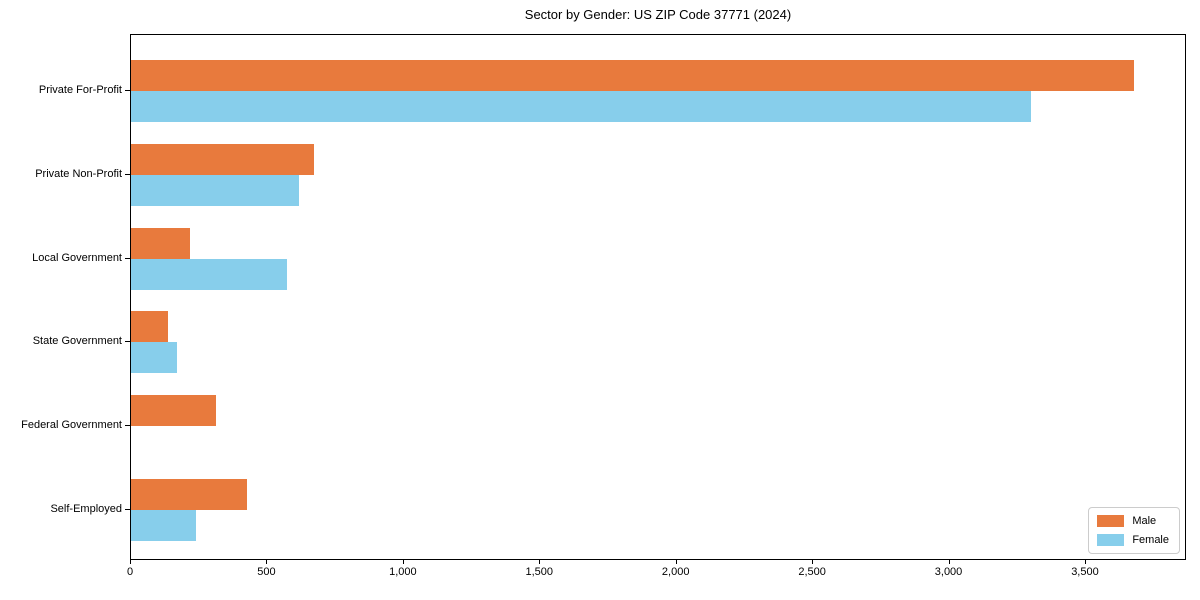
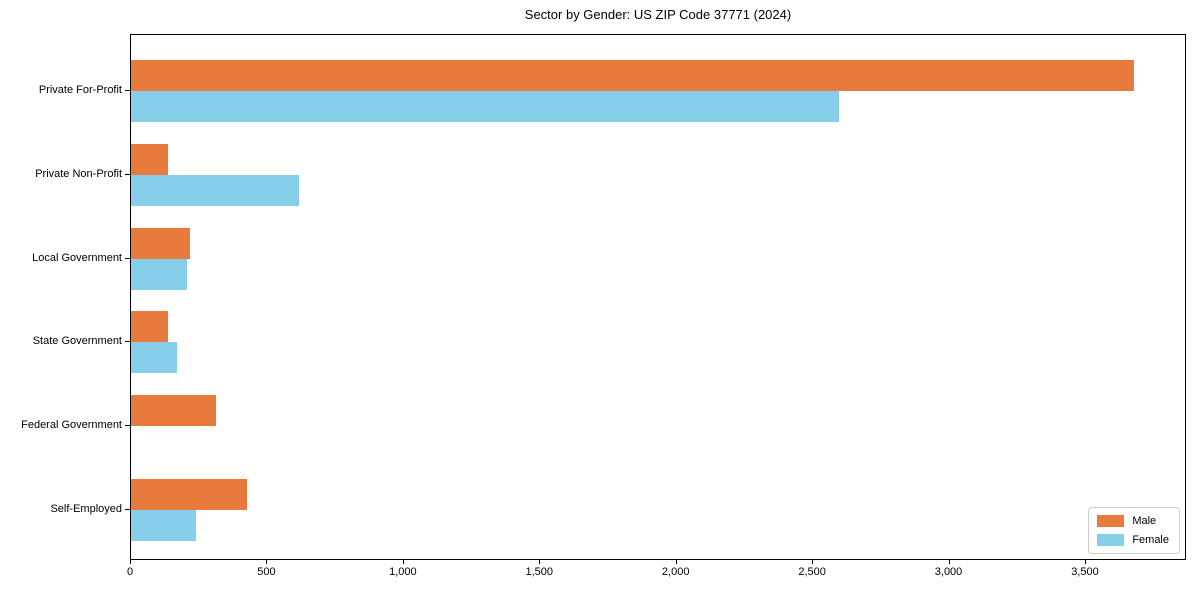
Female/Private For-Profit: 3300 -> 2600
Male/Private Non-Profit: 670 -> 140
Female/Local Government: 570 -> 200
